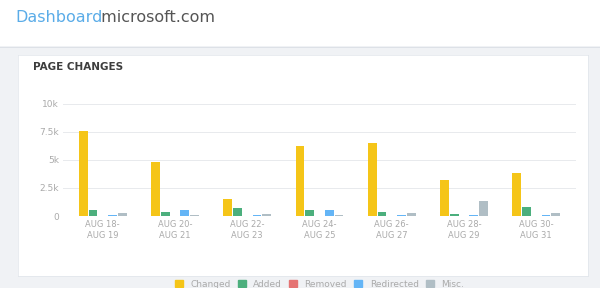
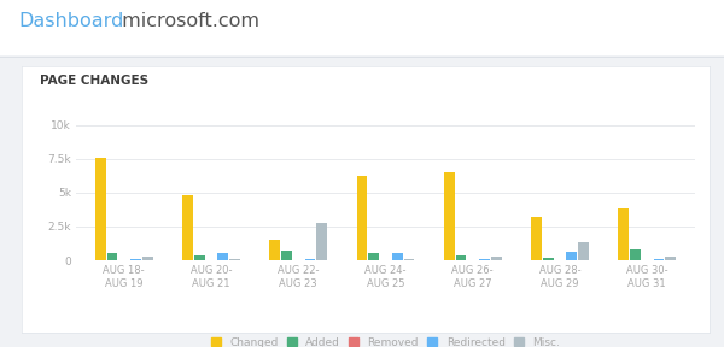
Misc./AUG 22- AUG 23: 0.2k -> 2.8k
Redirected/AUG 28- AUG 29: 0.0k -> 0.6k
